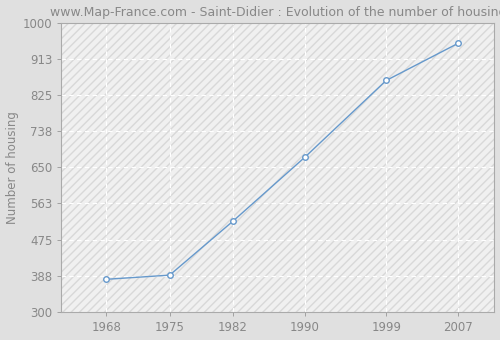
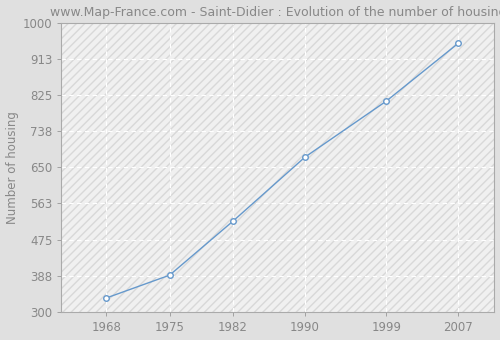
1968: 380 -> 335
1999: 860 -> 810
